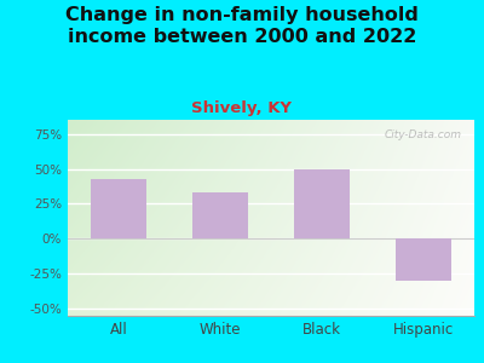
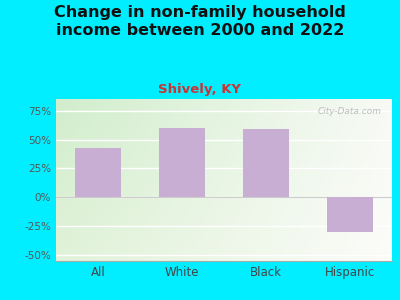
White: 33% -> 60%
Black: 50% -> 59%
